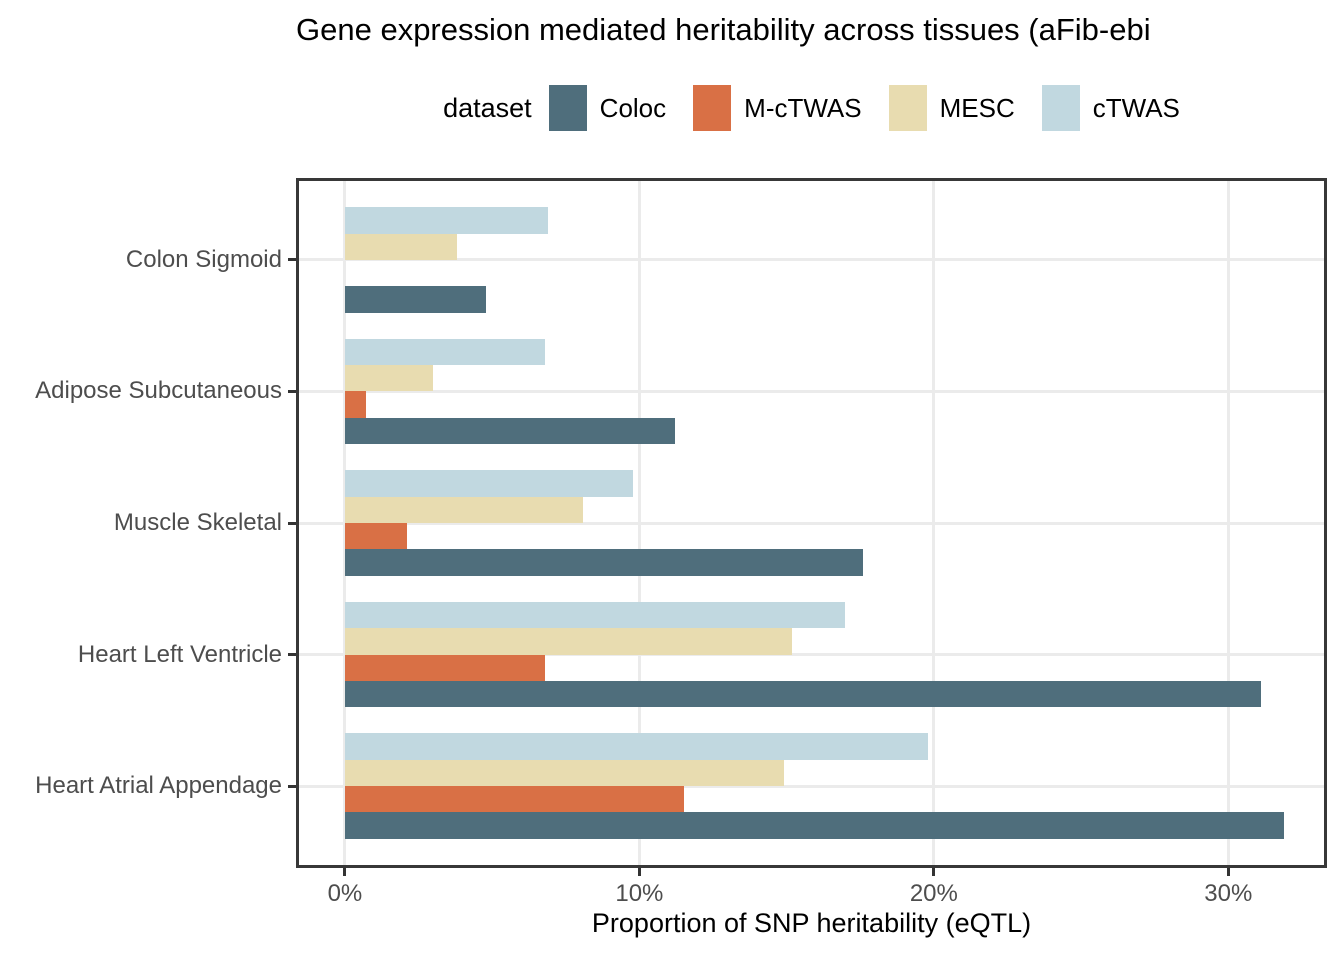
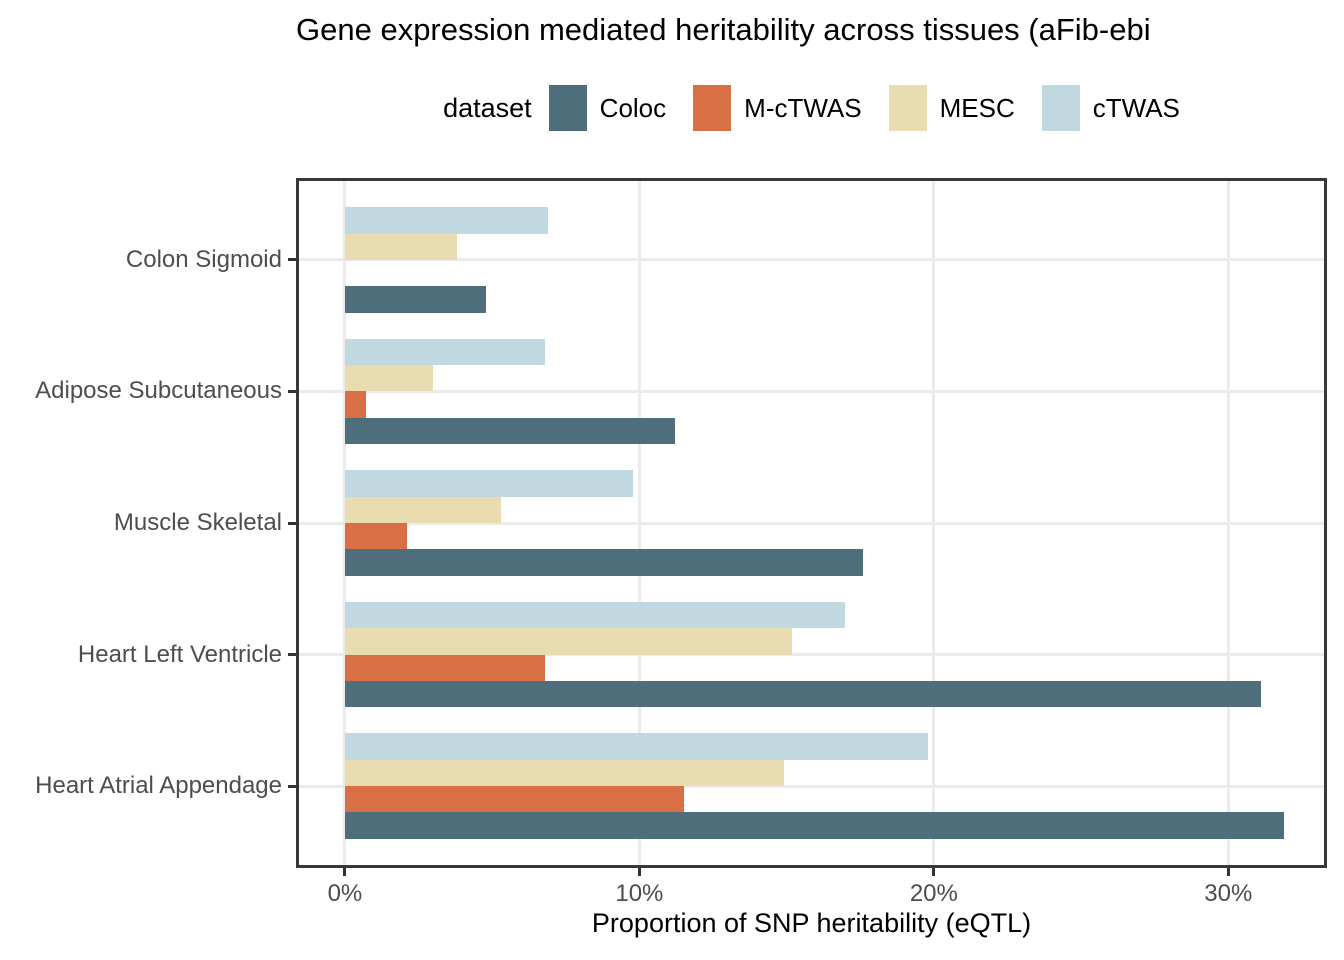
MESC/Muscle Skeletal: 8.1% -> 5.3%
